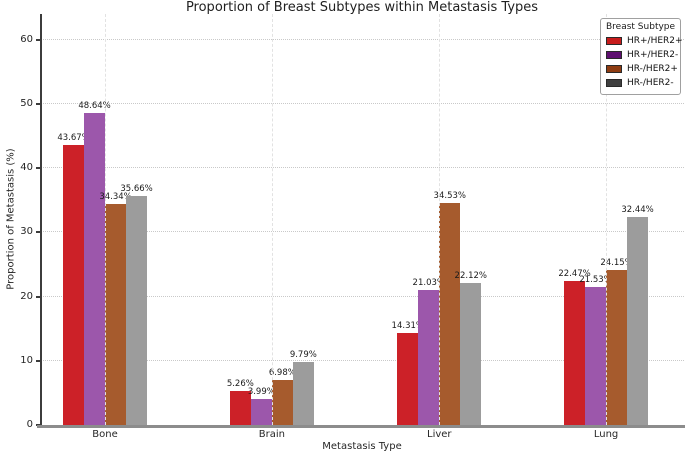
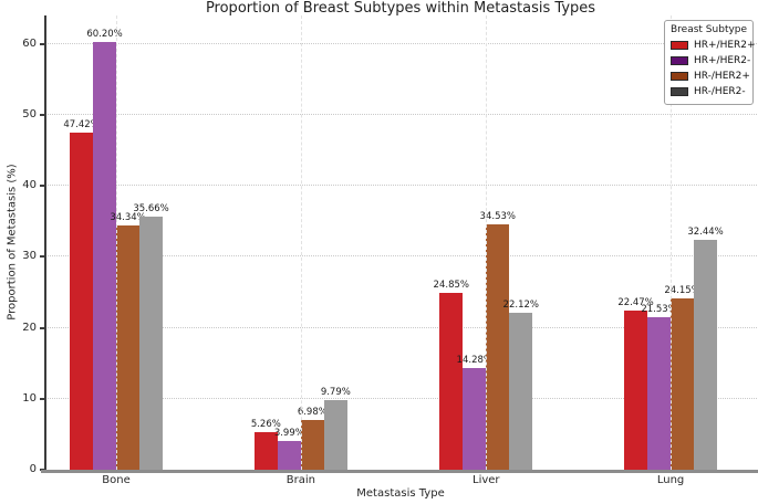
HR+/HER2+/Bone: 43.67% -> 47.42%
HR+/HER2-/Bone: 48.64% -> 60.20%
HR+/HER2+/Liver: 14.31% -> 24.85%
HR+/HER2-/Liver: 21.03% -> 14.28%
